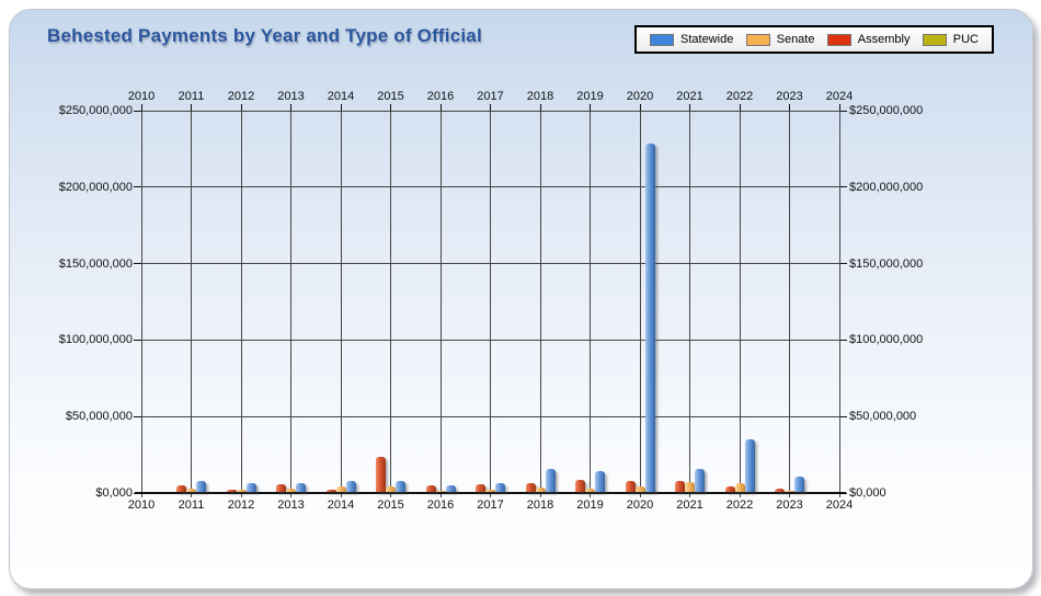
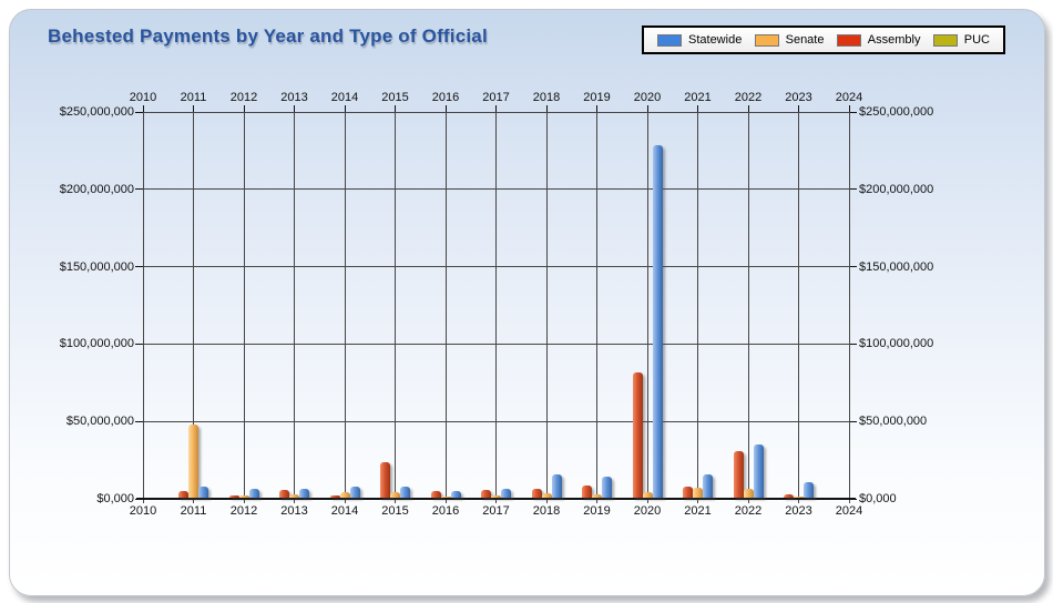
Senate/2011: $2000000 -> $47000000
Assembly/2020: $7000000 -> $81000000
Assembly/2022: $4000000 -> $30000000
